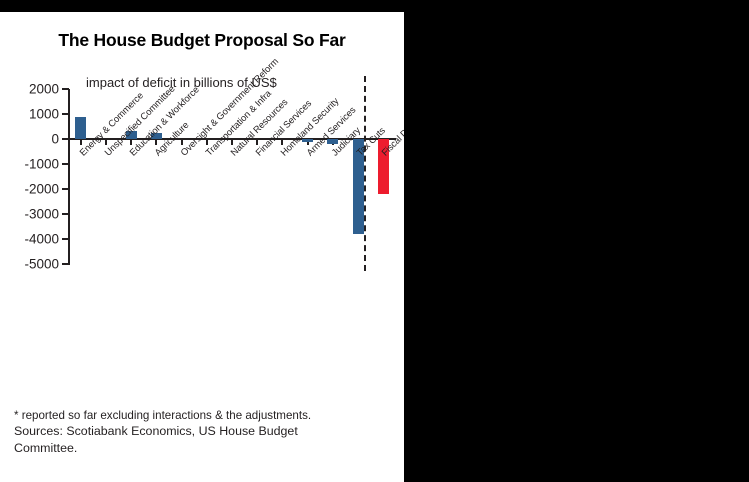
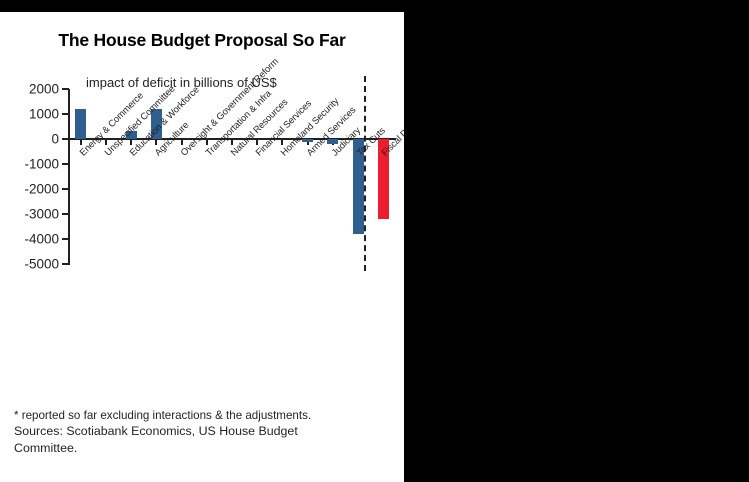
Energy & Commerce: 900 -> 1200
Agriculture: 200 -> 1200
Fiscal Deficit*: -2200 -> -3200
